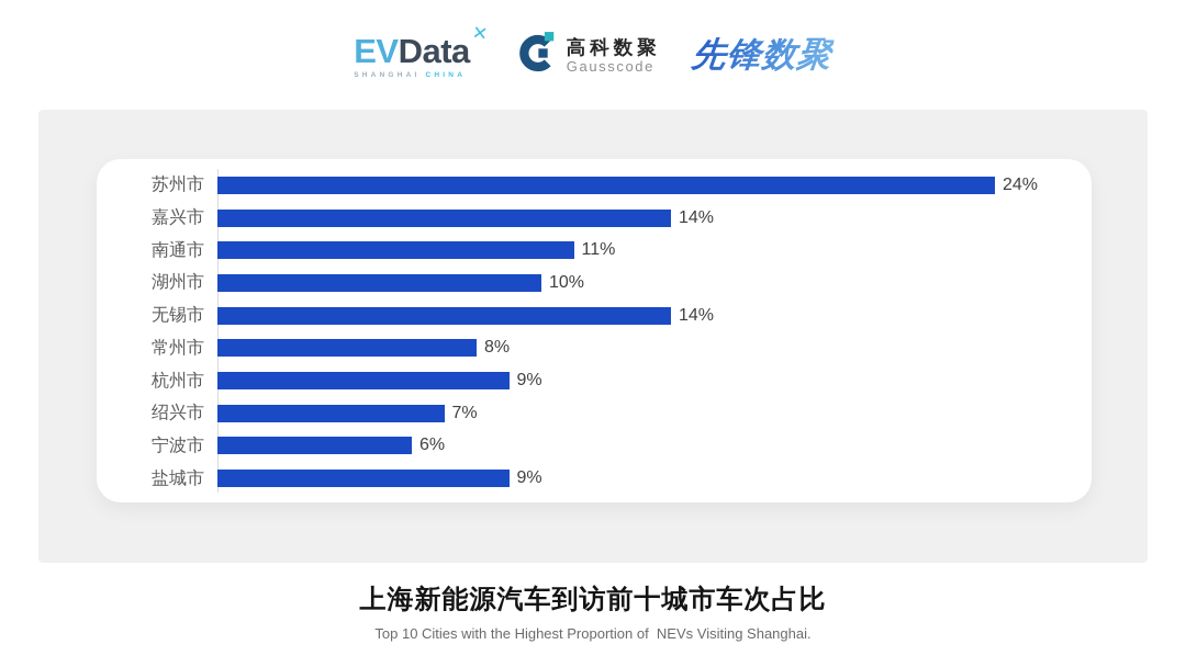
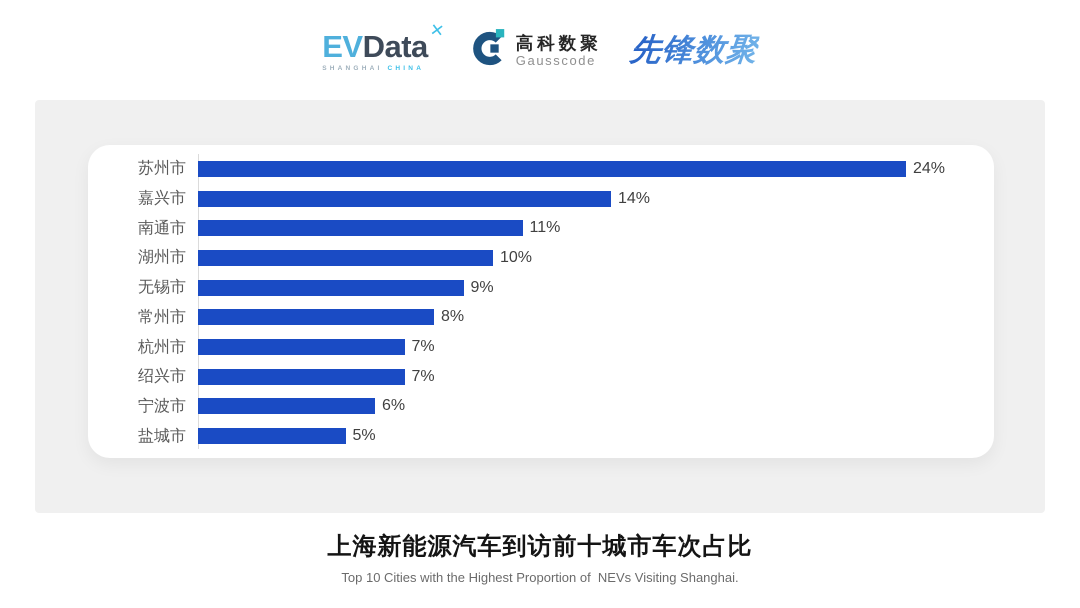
无锡市: 14% -> 9%
杭州市: 9% -> 7%
盐城市: 9% -> 5%
